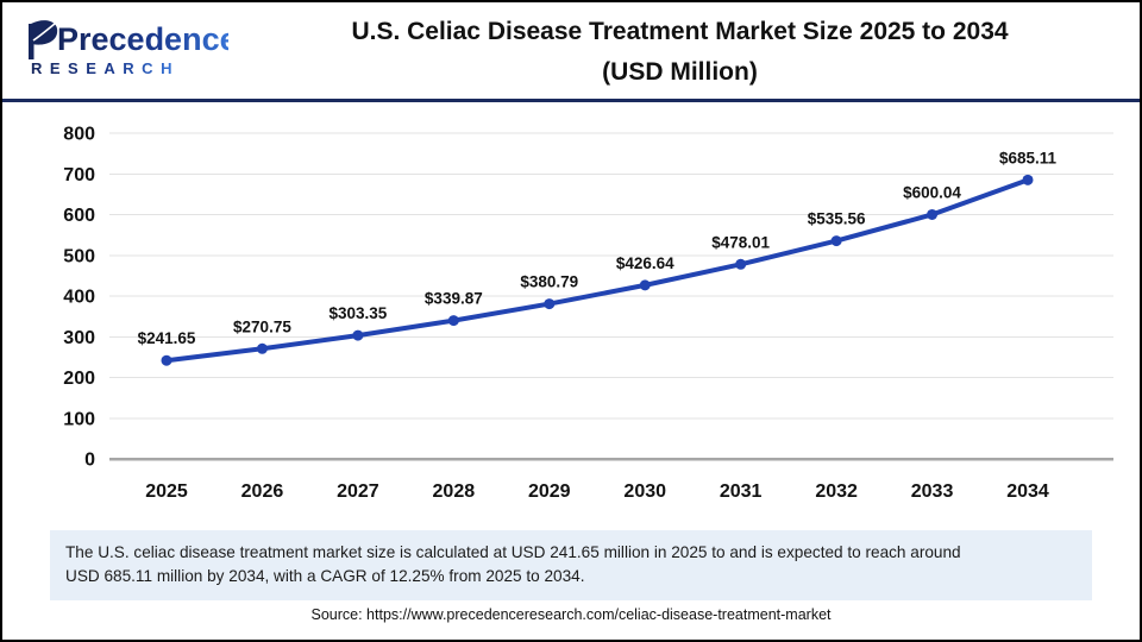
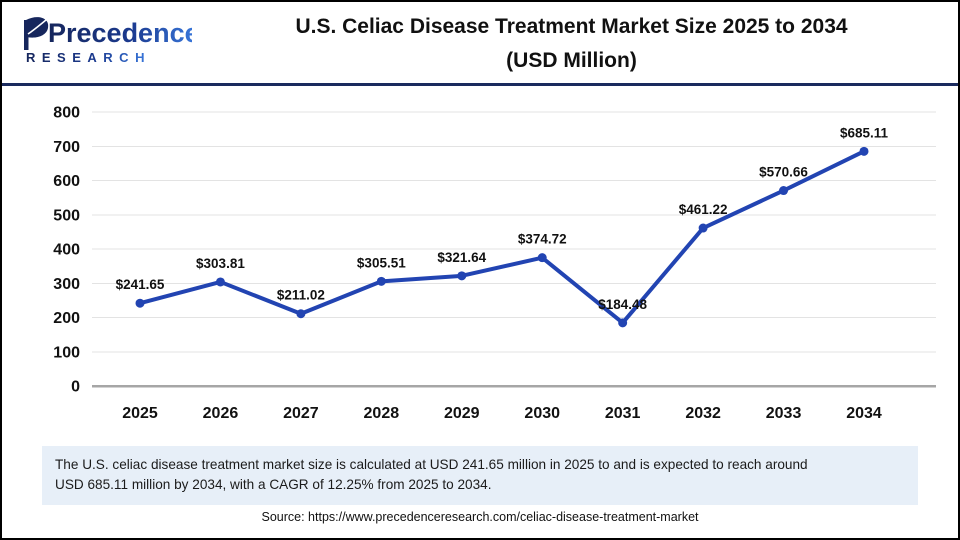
2026: $270.75 -> $303.81
2027: $303.35 -> $211.02
2028: $339.87 -> $305.51
2029: $380.79 -> $321.64
2030: $426.64 -> $374.72
2031: $478.01 -> $184.48
2032: $535.56 -> $461.22
2033: $600.04 -> $570.66
